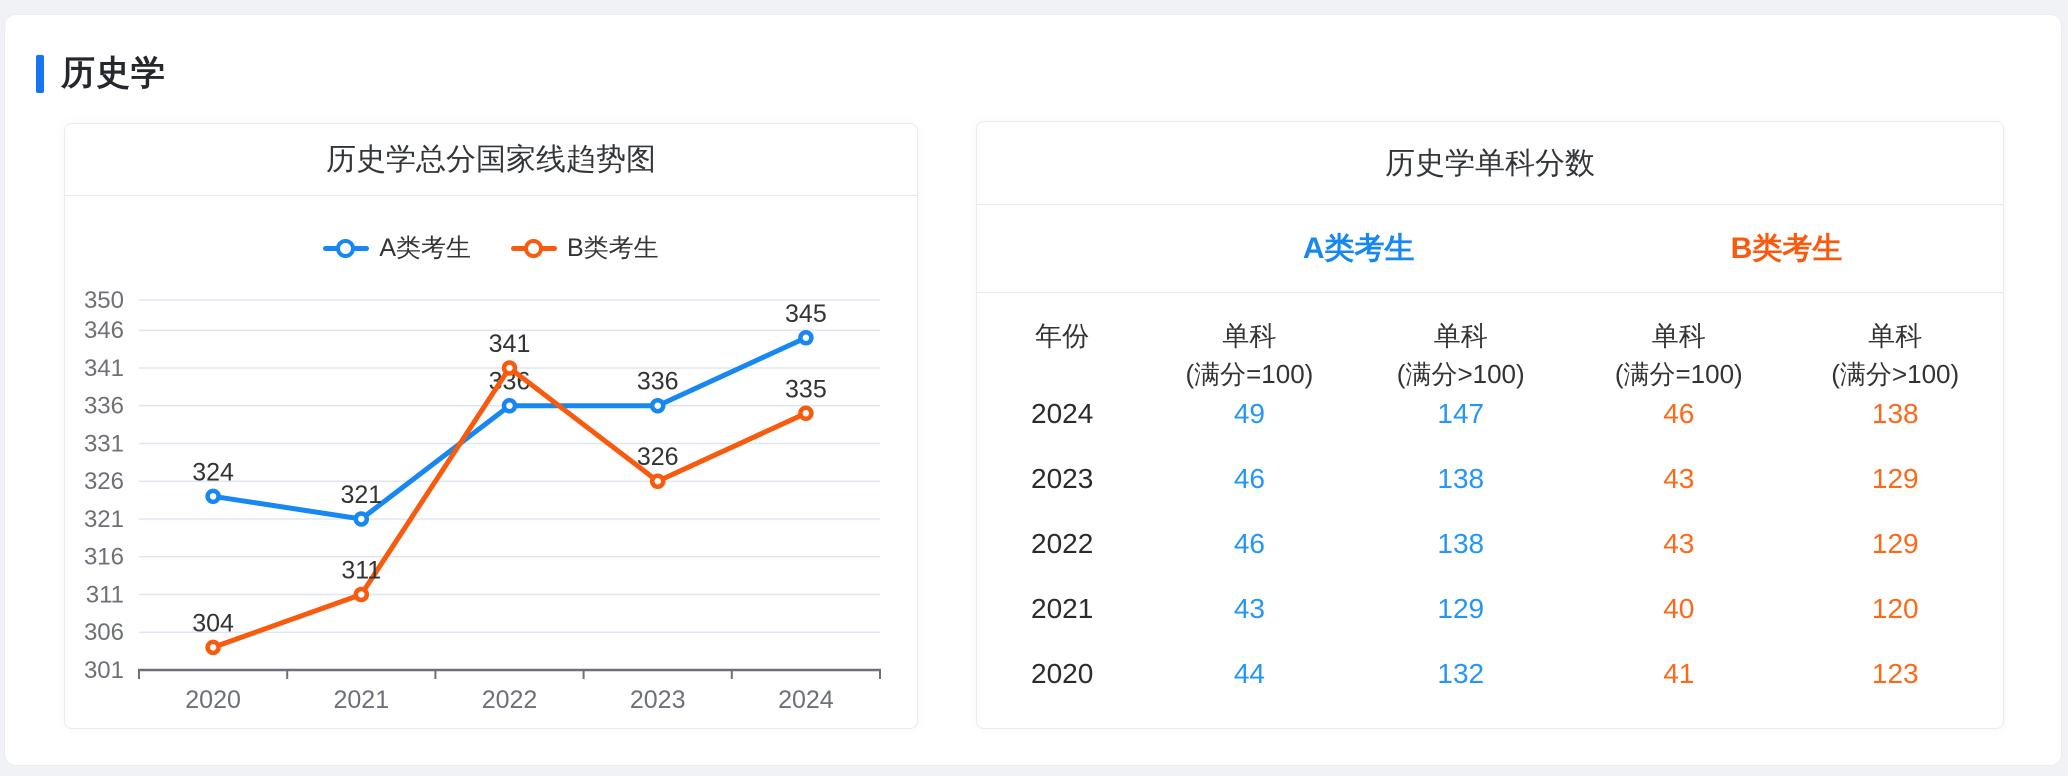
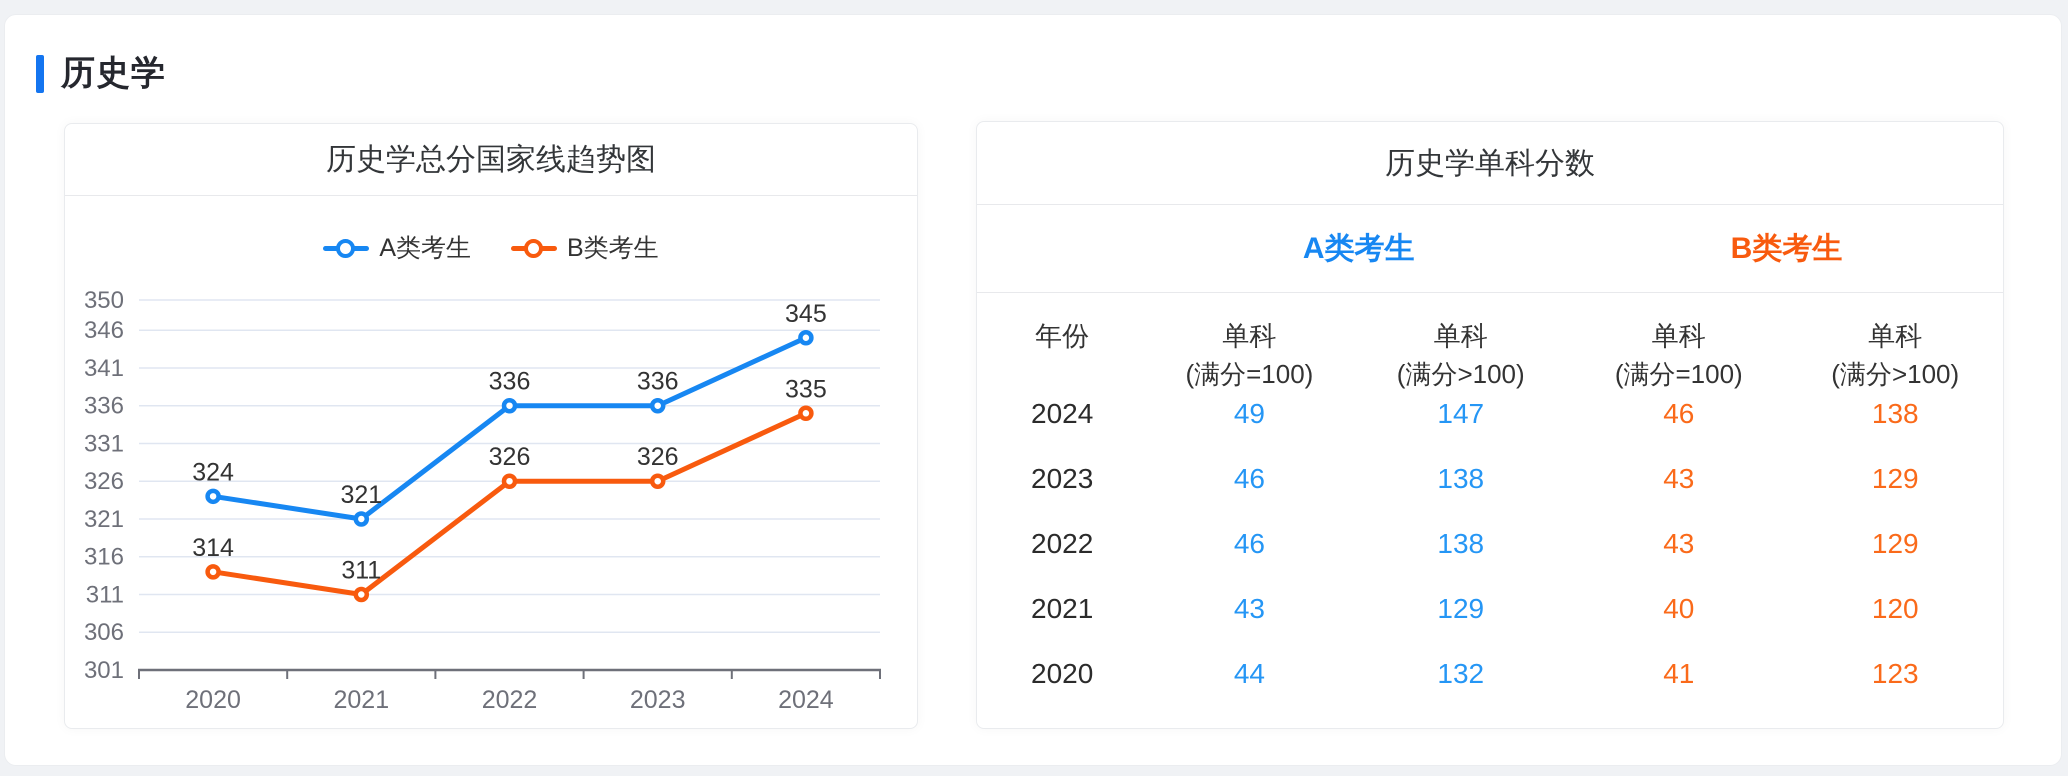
B类考生/2020: 304 -> 314
B类考生/2022: 341 -> 326
